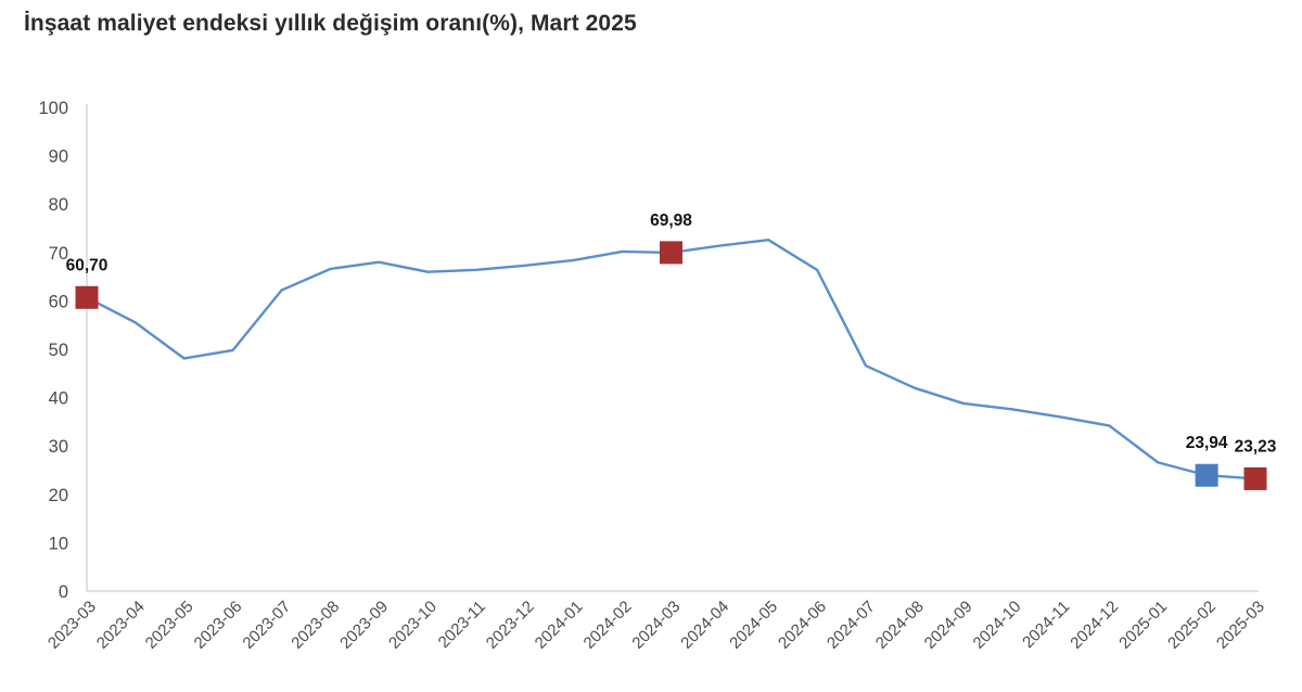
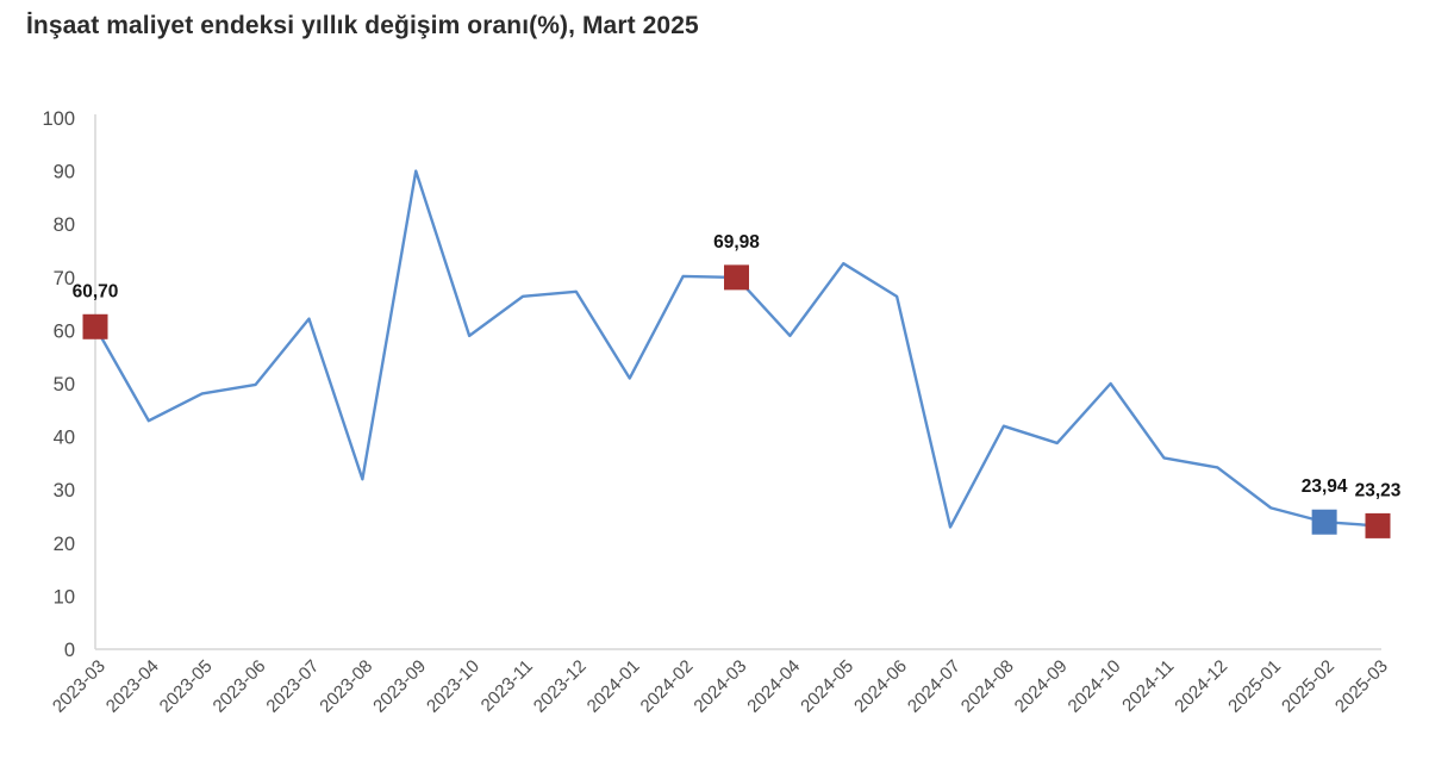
2023-04: 56 -> 43
2023-08: 67 -> 32
2023-09: 68 -> 90
2023-10: 66 -> 59
2024-01: 68 -> 51
2024-04: 71 -> 59
2024-07: 47 -> 23
2024-10: 38 -> 50
